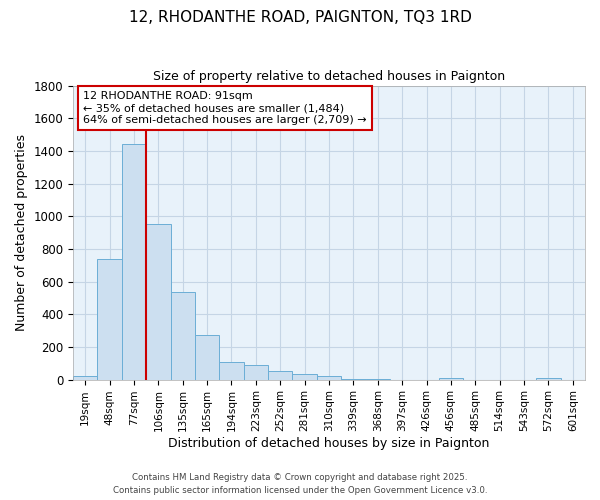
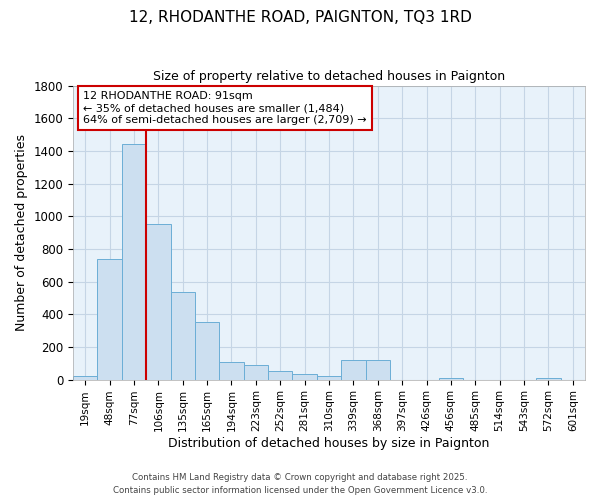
165sqm: 280 -> 350
339sqm: 0 -> 120
368sqm: 0 -> 120
